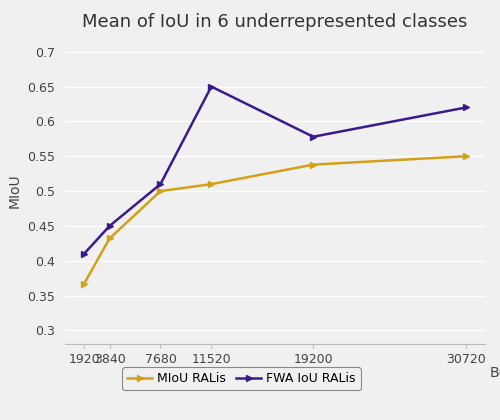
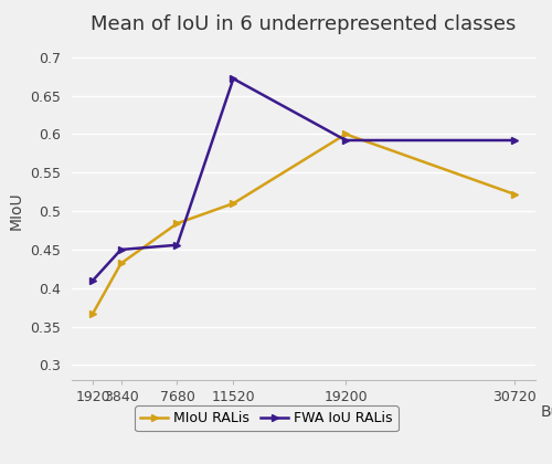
MIoU RALis/7680: 0.500 -> 0.484
FWA IoU RALis/7680: 0.510 -> 0.456
FWA IoU RALis/11520: 0.650 -> 0.672
MIoU RALis/19200: 0.538 -> 0.600
FWA IoU RALis/19200: 0.578 -> 0.592
MIoU RALis/30720: 0.550 -> 0.522
FWA IoU RALis/30720: 0.620 -> 0.592
